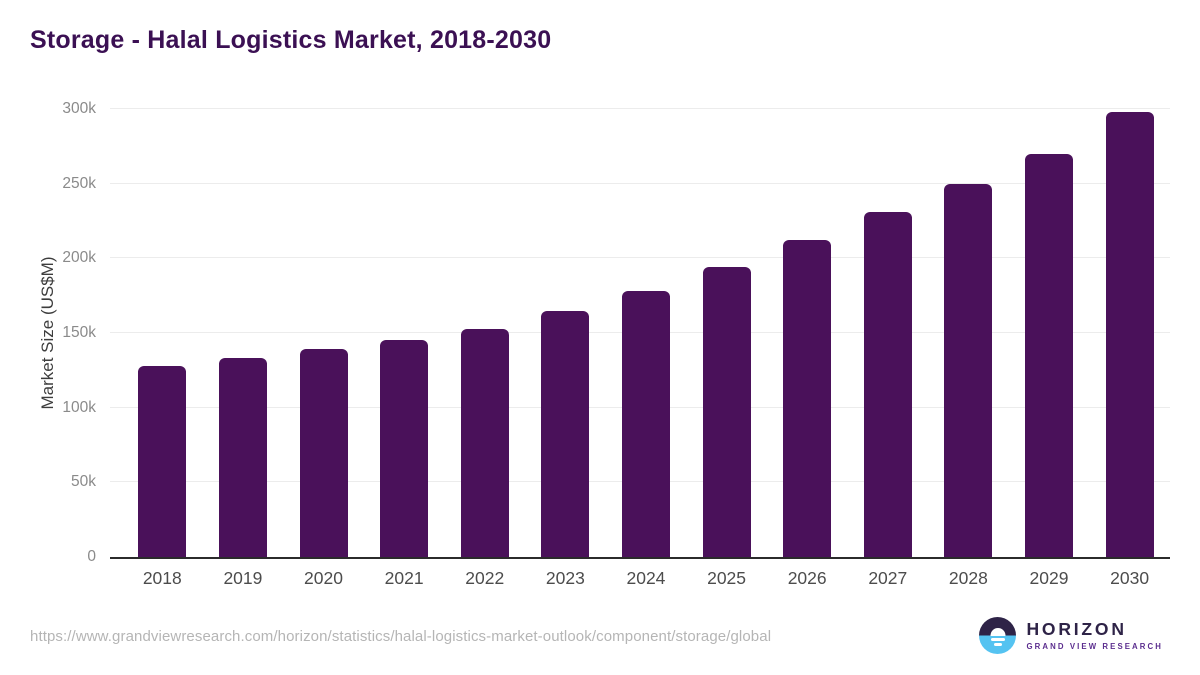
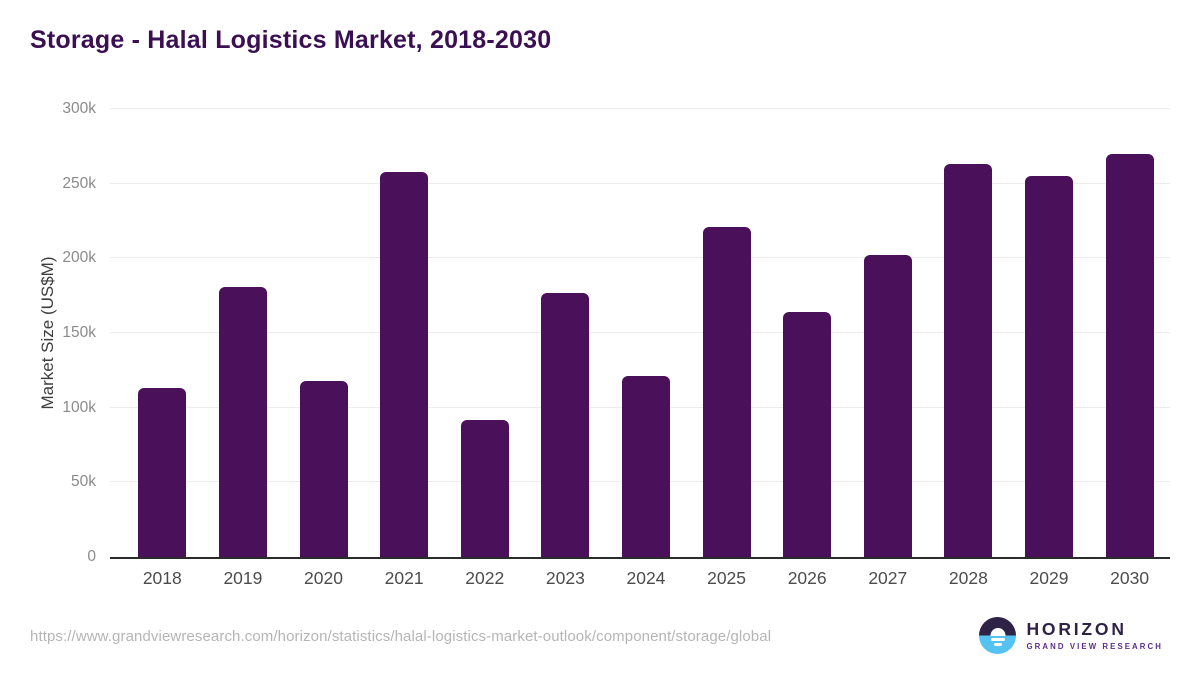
2018: 128k -> 113k
2019: 133k -> 181k
2020: 139k -> 118k
2021: 145k -> 258k
2022: 153k -> 92k
2023: 165k -> 177k
2024: 178k -> 121k
2025: 194k -> 221k
2026: 212k -> 164k
2027: 231k -> 202k
2028: 250k -> 263k
2029: 270k -> 255k
2030: 298k -> 270k
